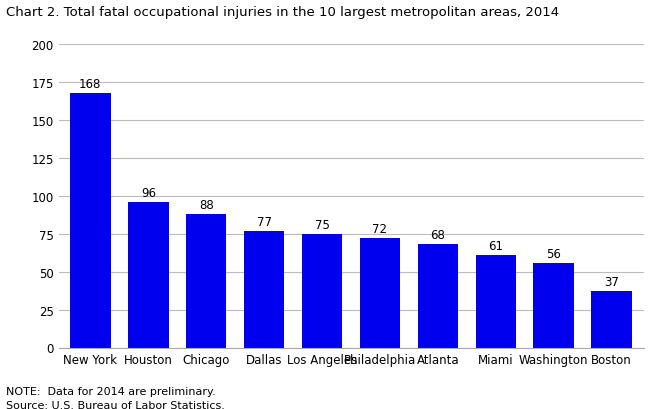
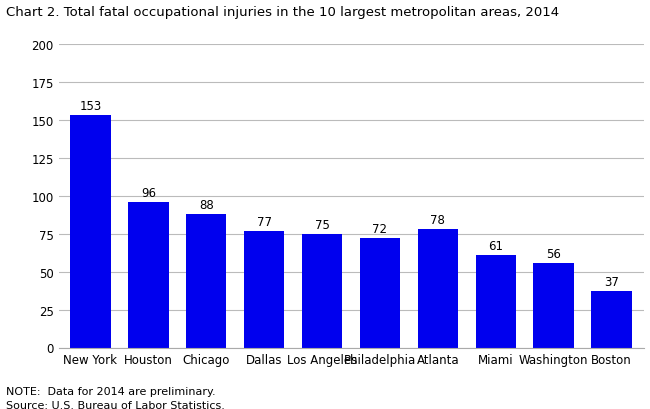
New York: 168 -> 153
Atlanta: 68 -> 78
